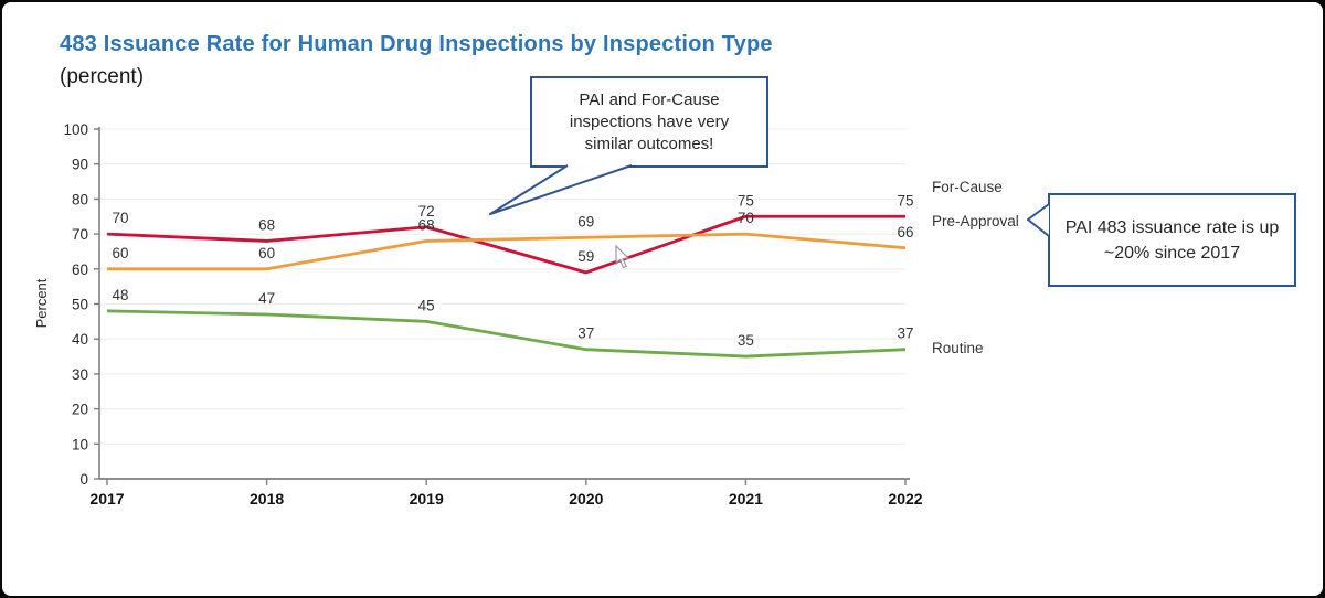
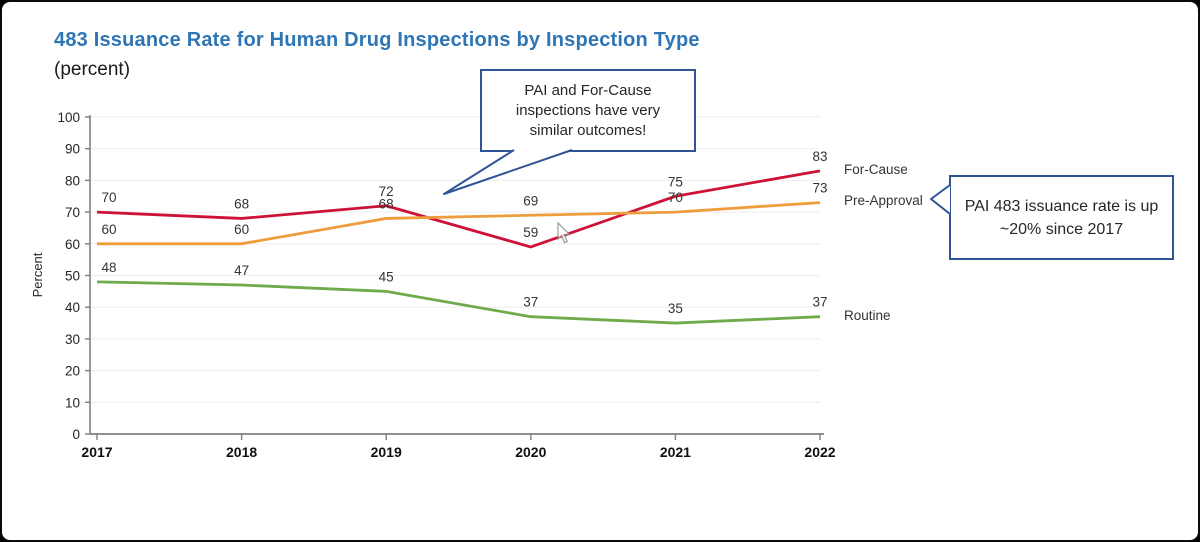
For-Cause/2022: 75 -> 83
Pre-Approval/2022: 66 -> 73
